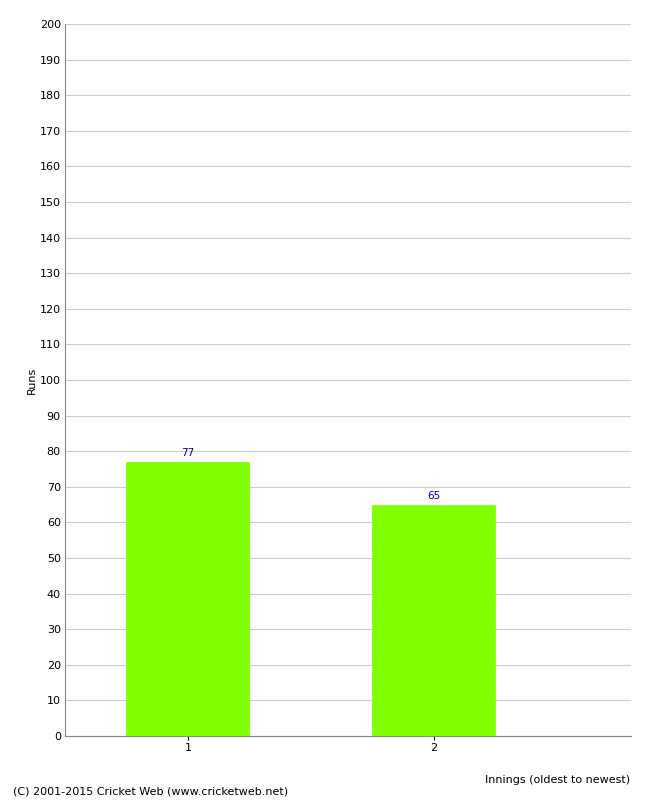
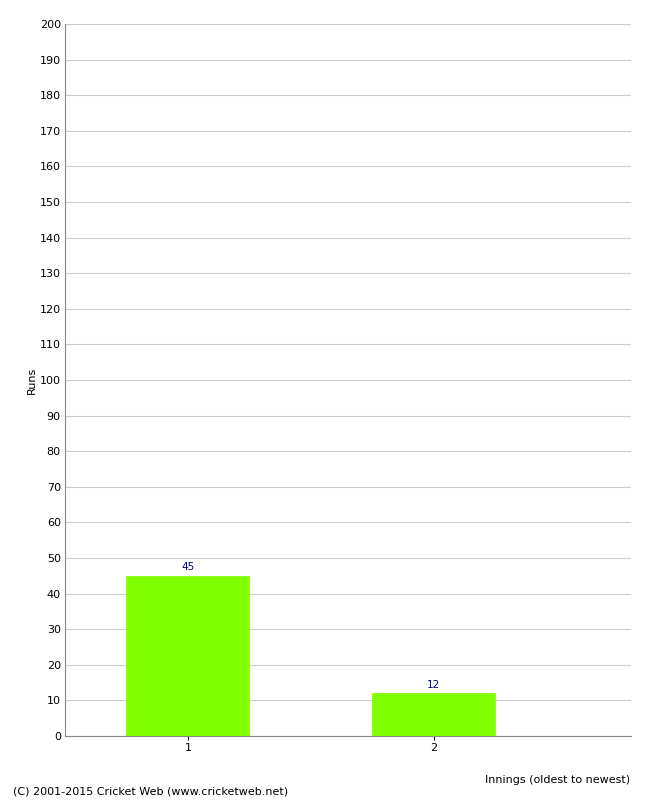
1: 77 -> 45
2: 65 -> 12
